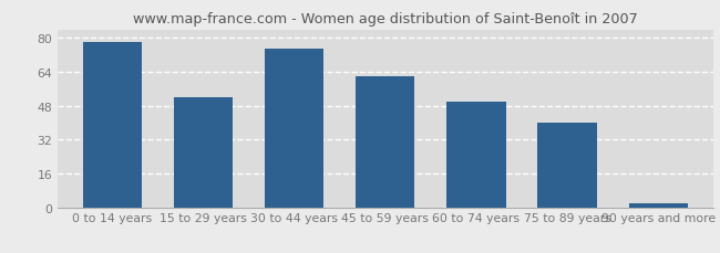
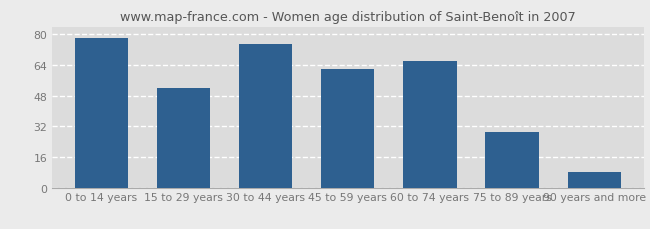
60 to 74 years: 50 -> 66
75 to 89 years: 40 -> 29
90 years and more: 2 -> 8
